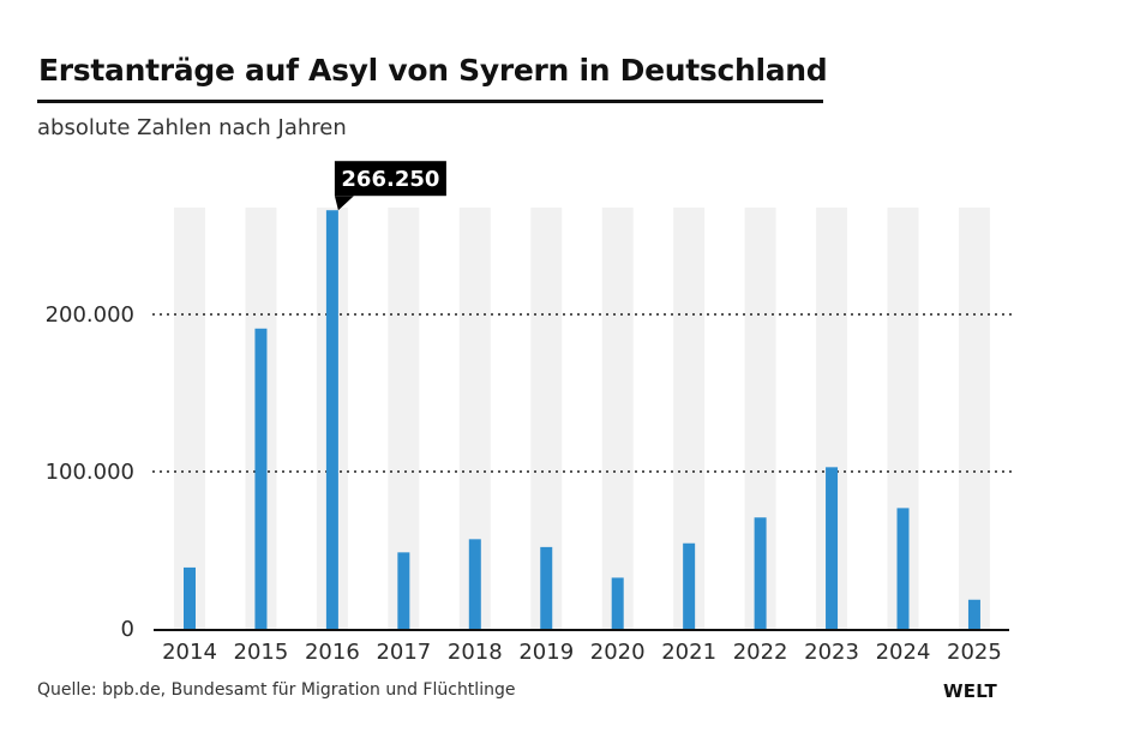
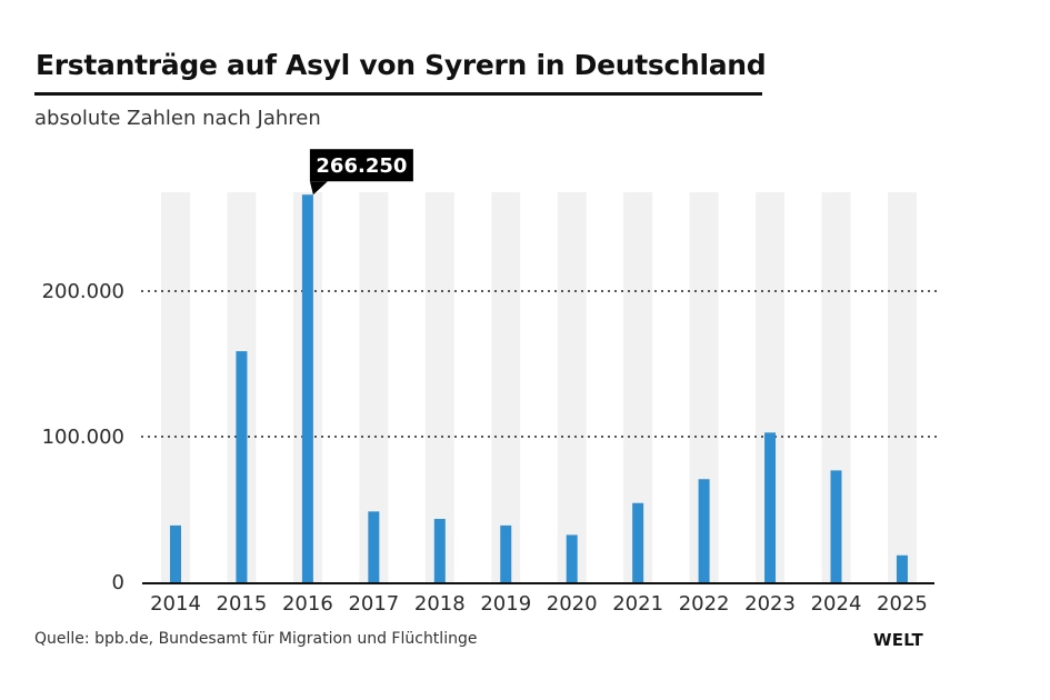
2015: 191000 -> 159000
2018: 57000 -> 44000
2019: 52000 -> 39000
